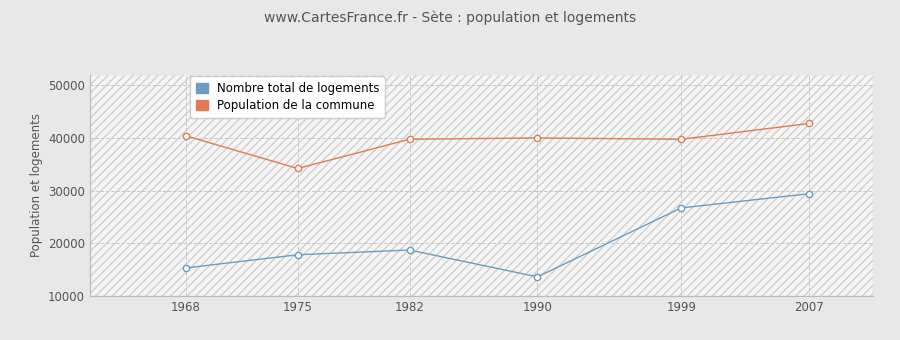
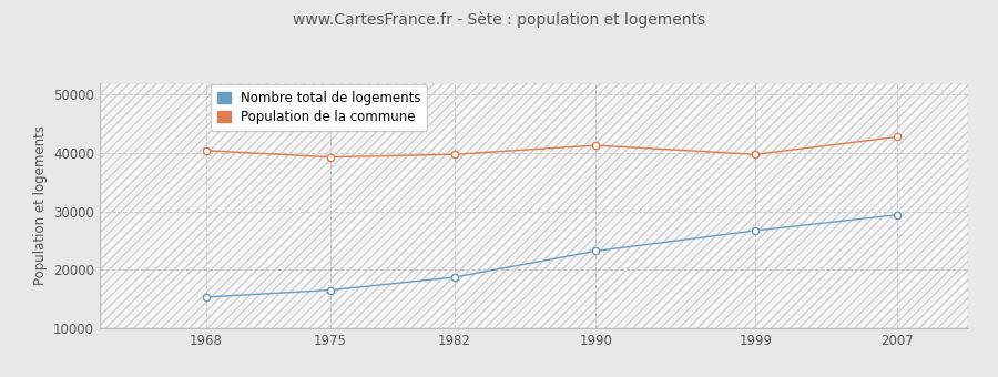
Nombre total de logements/1975: 17800 -> 16500
Population de la commune/1975: 34200 -> 39300
Nombre total de logements/1990: 13600 -> 23200
Population de la commune/1990: 40000 -> 41300
